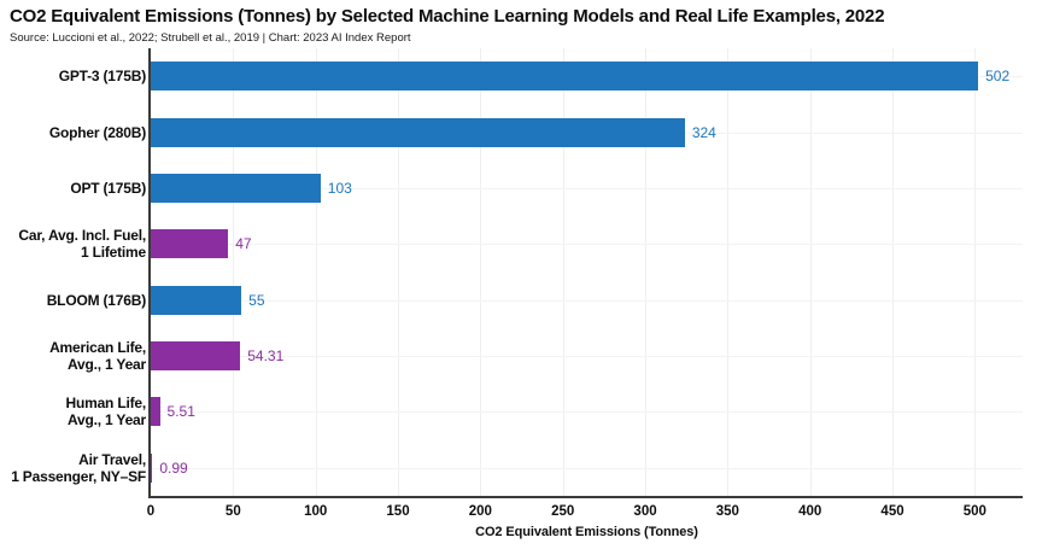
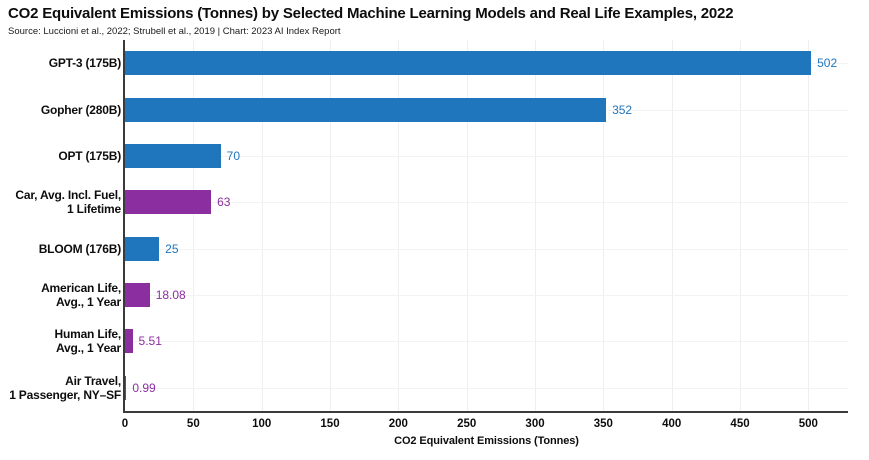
Gopher (280B): 324 -> 352
OPT (175B): 103 -> 70
Car, Avg. Incl. Fuel, 1 Lifetime: 47 -> 63
BLOOM (176B): 55 -> 25
American Life, Avg., 1 Year: 54.31 -> 18.08
